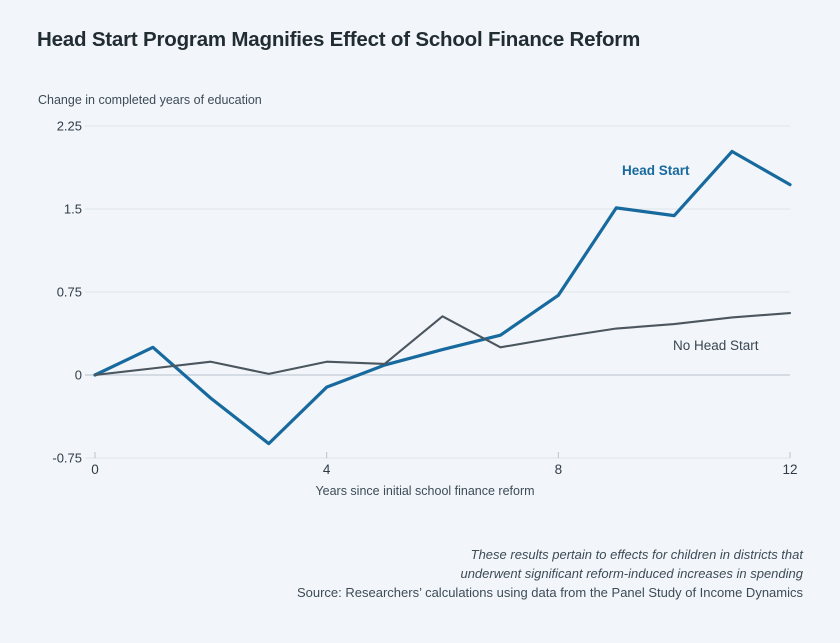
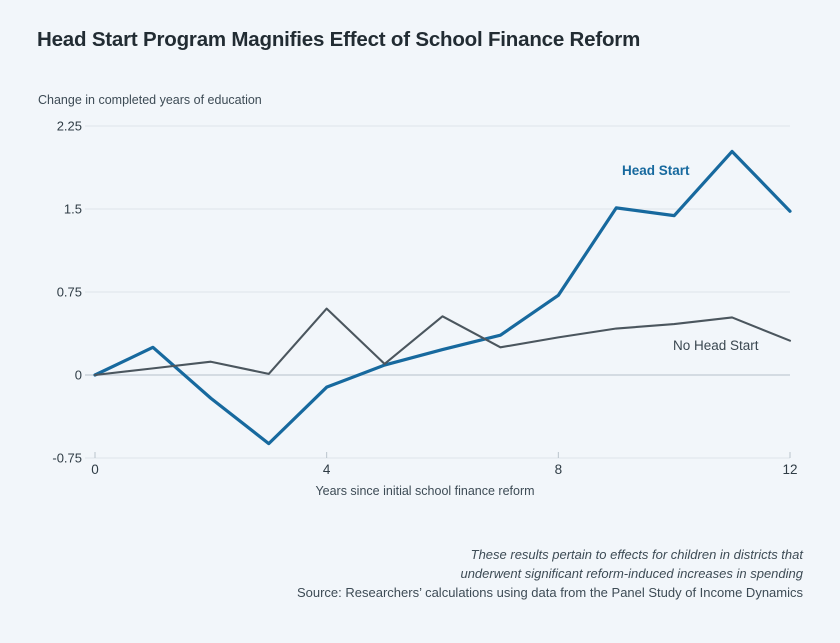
No Head Start/4: 0.12 -> 0.60
Head Start/12: 1.72 -> 1.48
No Head Start/12: 0.56 -> 0.31
